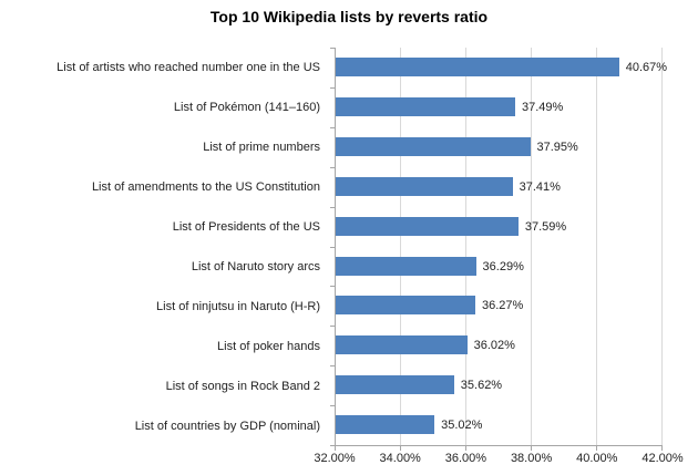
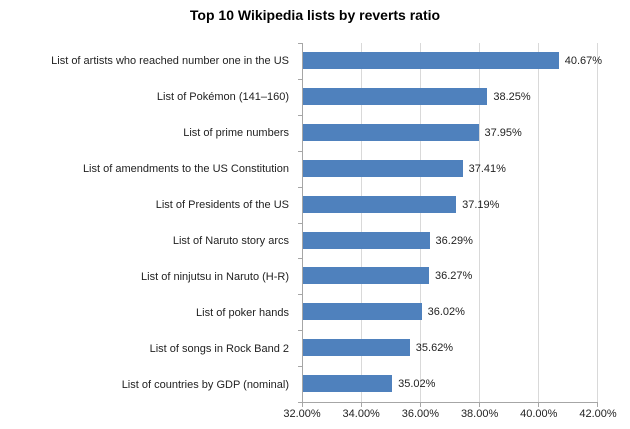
List of Pokémon (141–160): 37.49% -> 38.25%
List of Presidents of the US: 37.59% -> 37.19%
